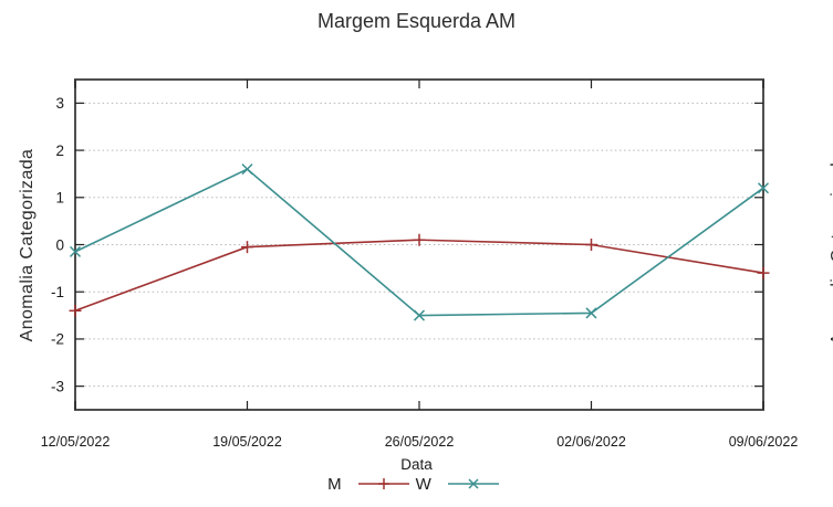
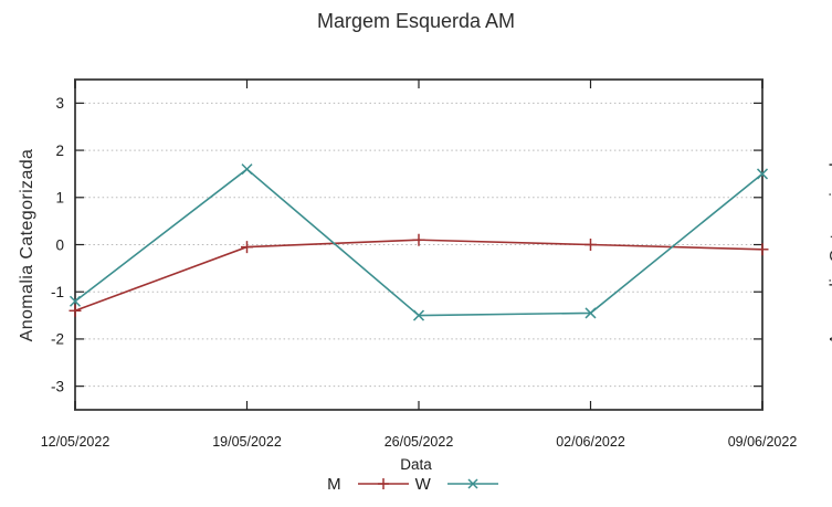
W/12/05/2022: -0.1 -> -1.2
M/09/06/2022: -0.6 -> -0.1
W/09/06/2022: 1.2 -> 1.5
